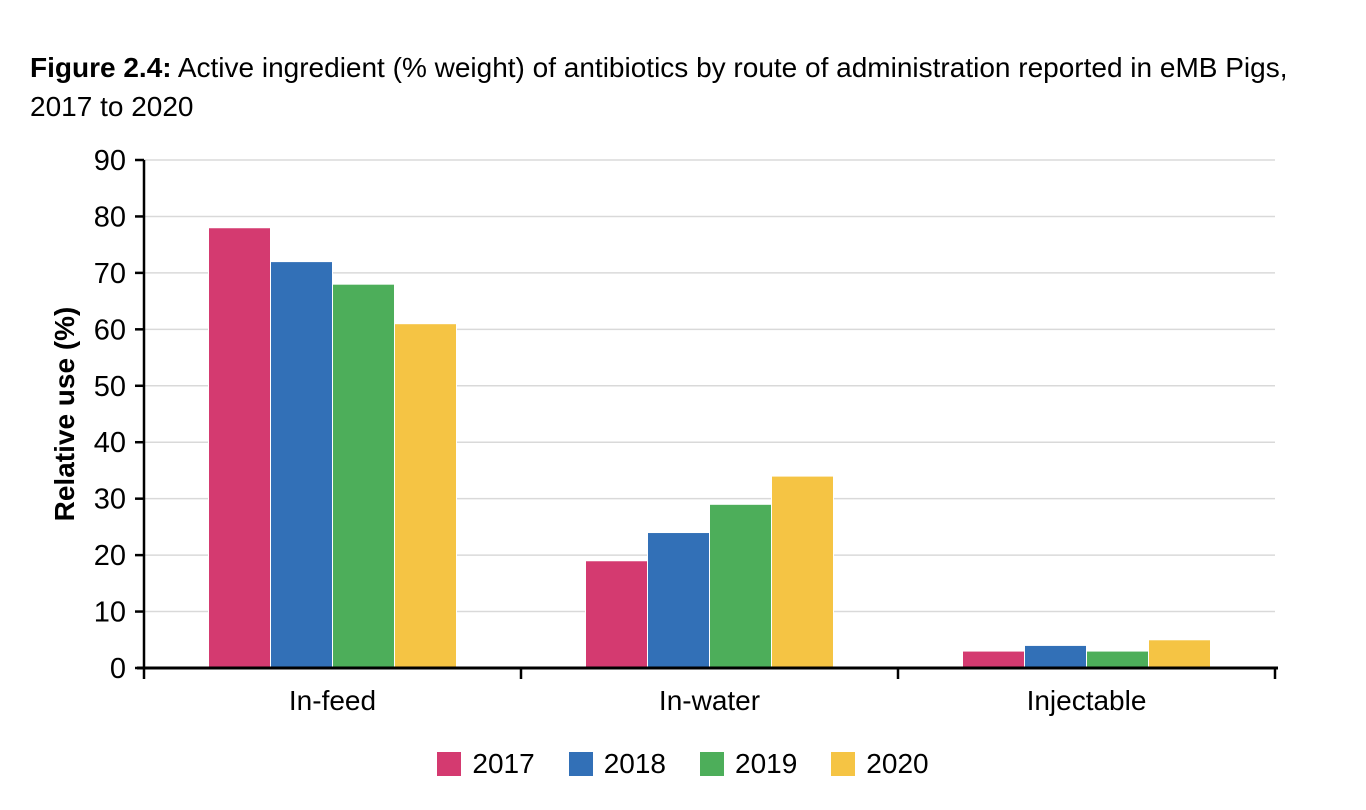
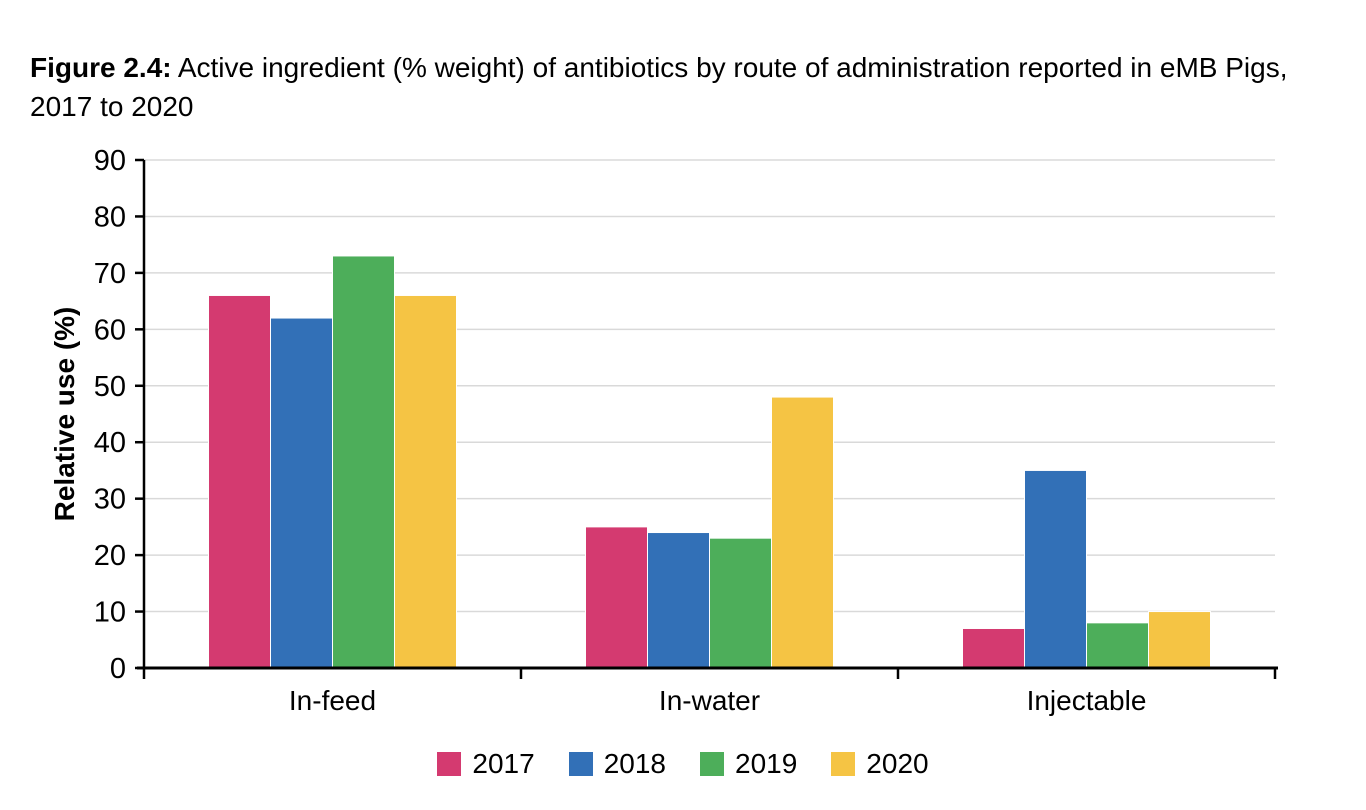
2017/In-feed: 78 -> 66
2018/In-feed: 72 -> 62
2019/In-feed: 68 -> 73
2020/In-feed: 61 -> 66
2017/In-water: 19 -> 25
2019/In-water: 29 -> 23
2020/In-water: 34 -> 48
2017/Injectable: 3 -> 7
2018/Injectable: 4 -> 35
2019/Injectable: 3 -> 8
2020/Injectable: 5 -> 10
